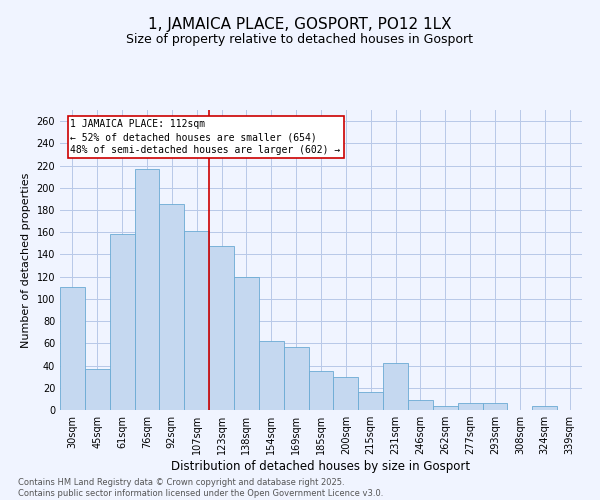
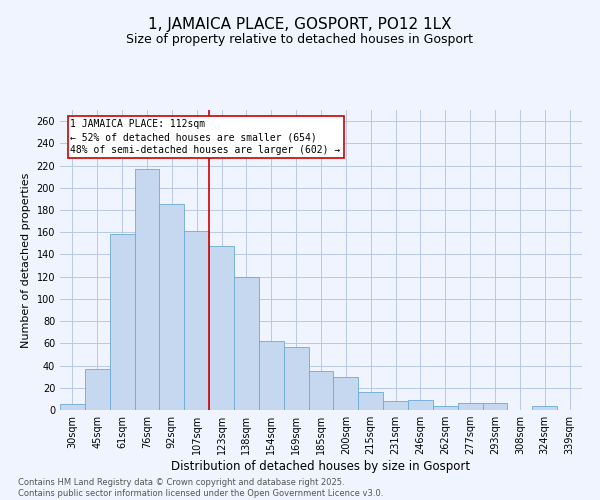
30sqm: 111 -> 5
231sqm: 42 -> 8
